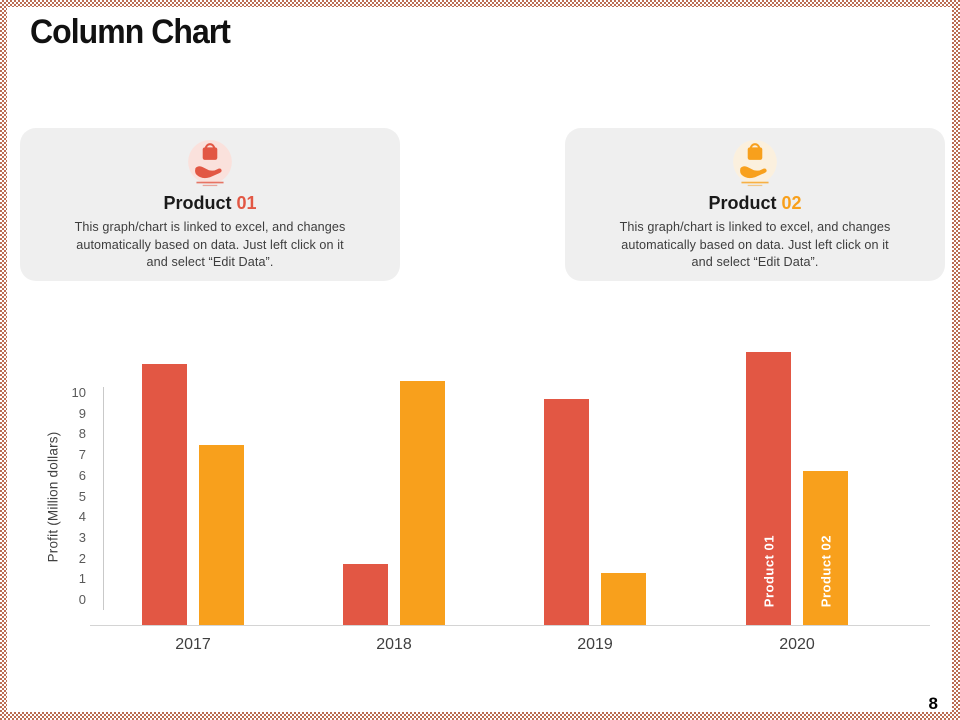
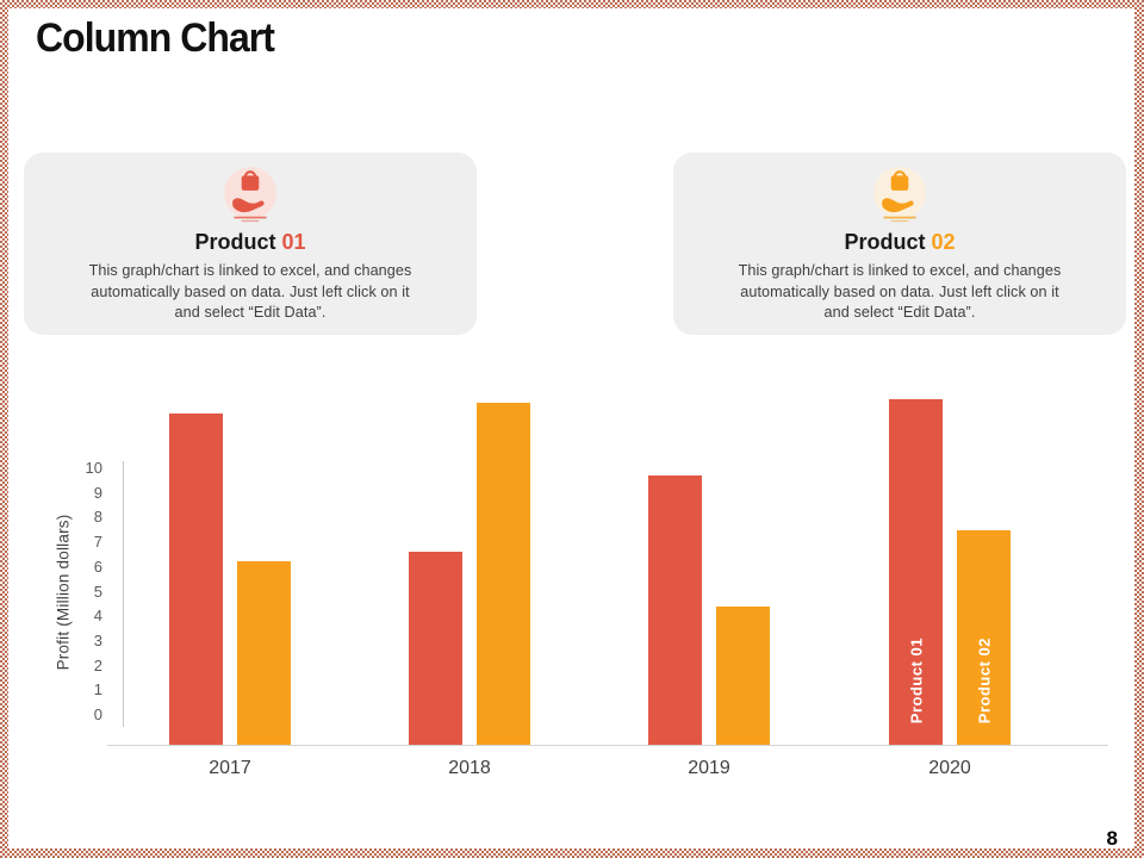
Product 01/2017: 9.0 -> 9.6
Product 02/2017: 6.2 -> 5.3
Product 01/2018: 2.1 -> 5.6
Product 02/2018: 8.4 -> 9.9
Product 02/2019: 1.8 -> 4.0
Product 01/2020: 9.4 -> 10.0
Product 02/2020: 5.3 -> 6.2
